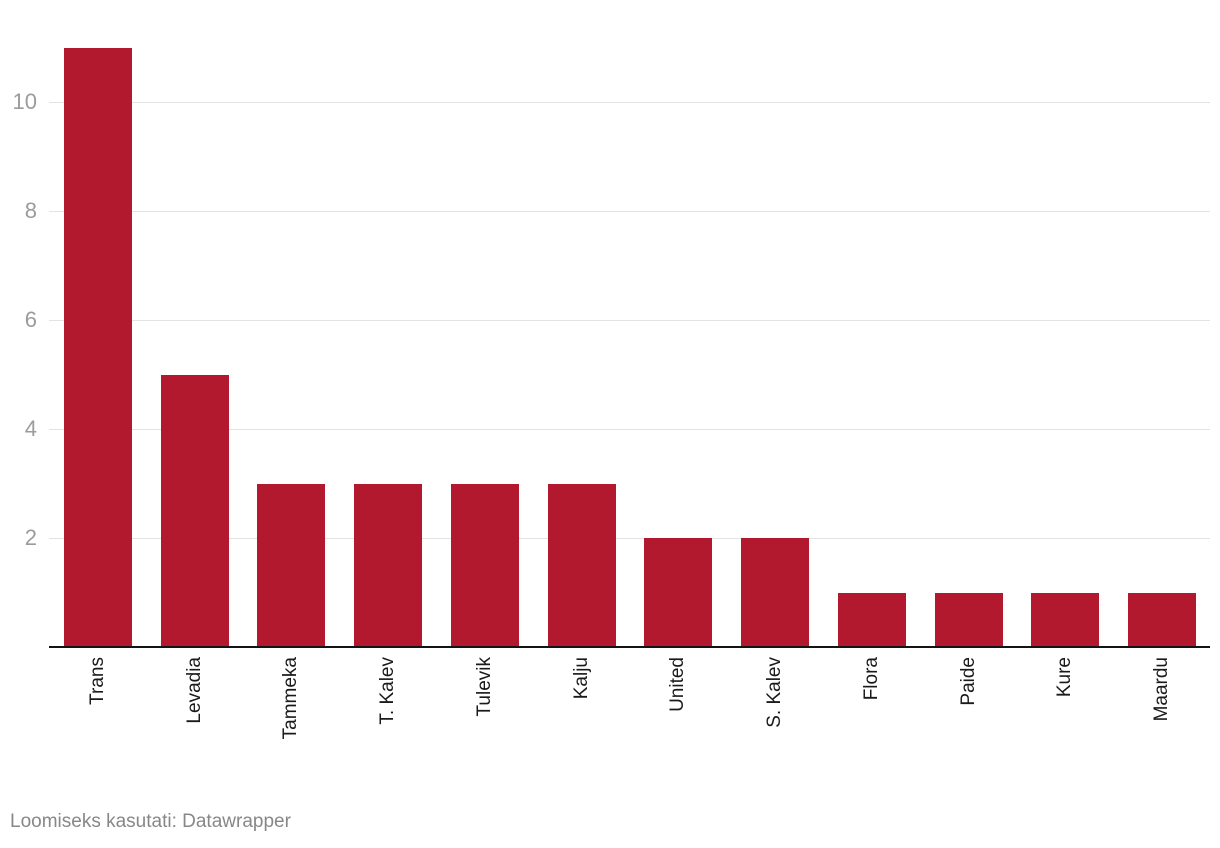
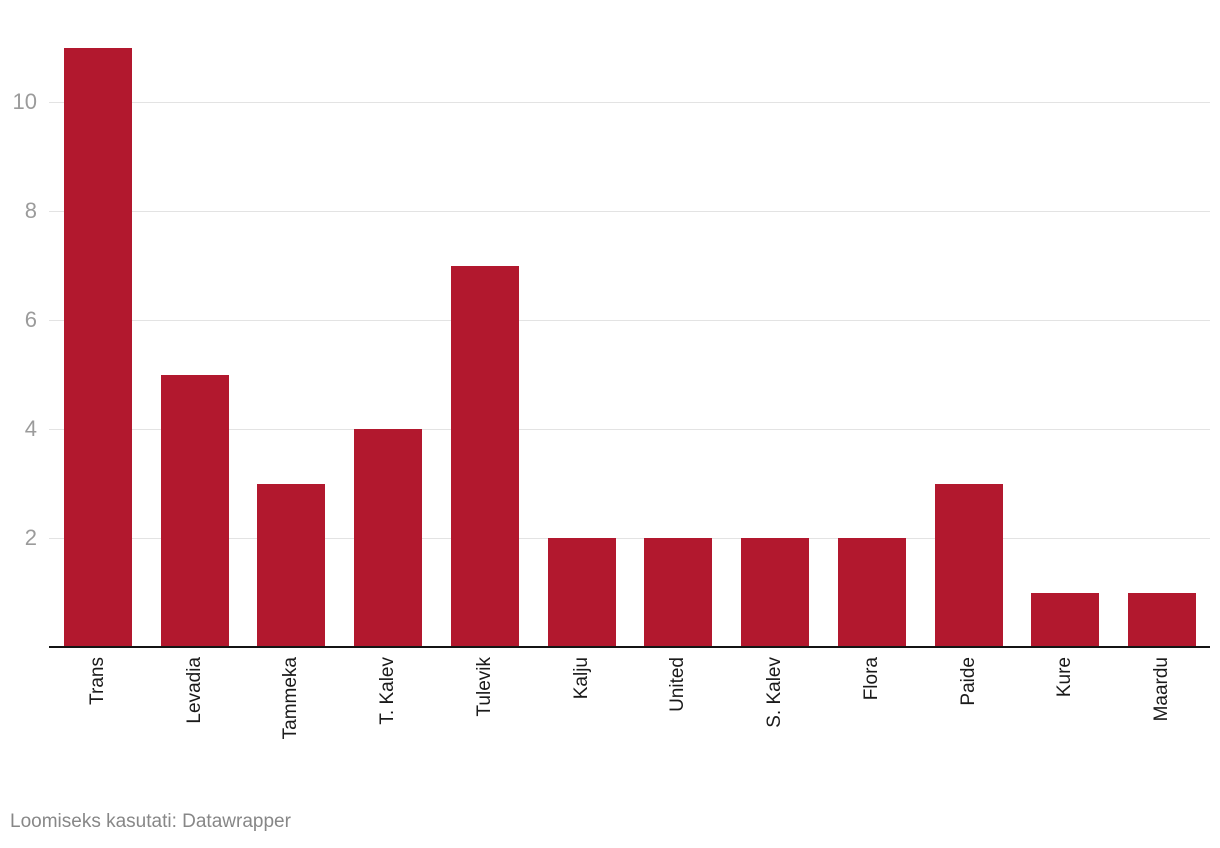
T. Kalev: 3 -> 4
Tulevik: 3 -> 7
Kalju: 3 -> 2
Flora: 1 -> 2
Paide: 1 -> 3
